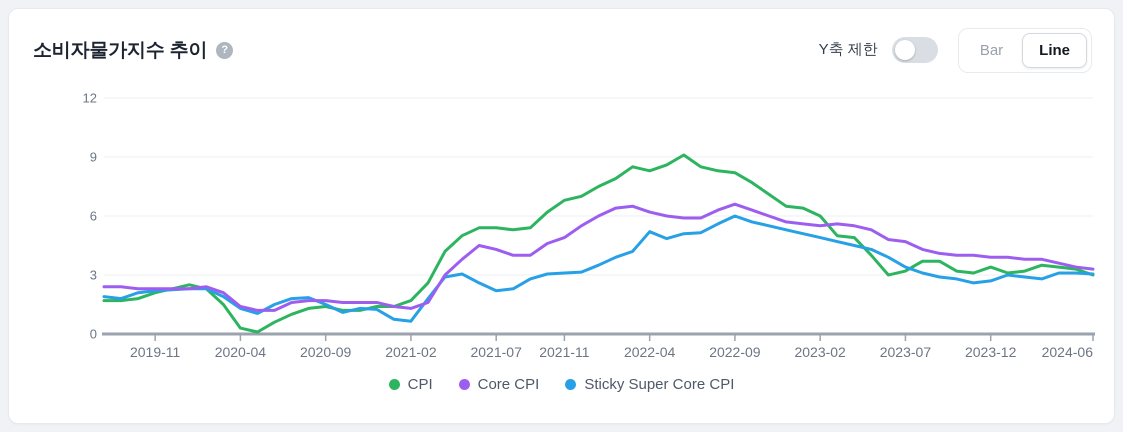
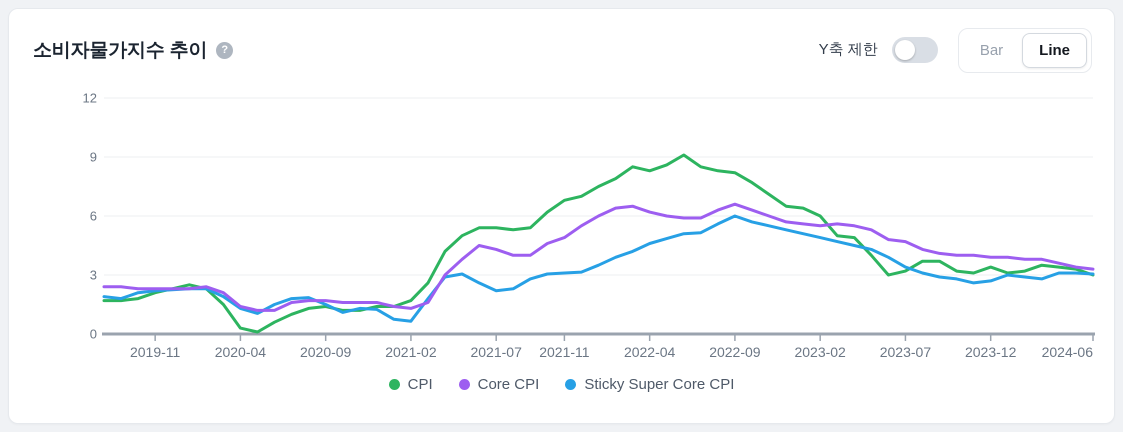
Sticky Super Core CPI/2022-04: 5.2 -> 4.6
